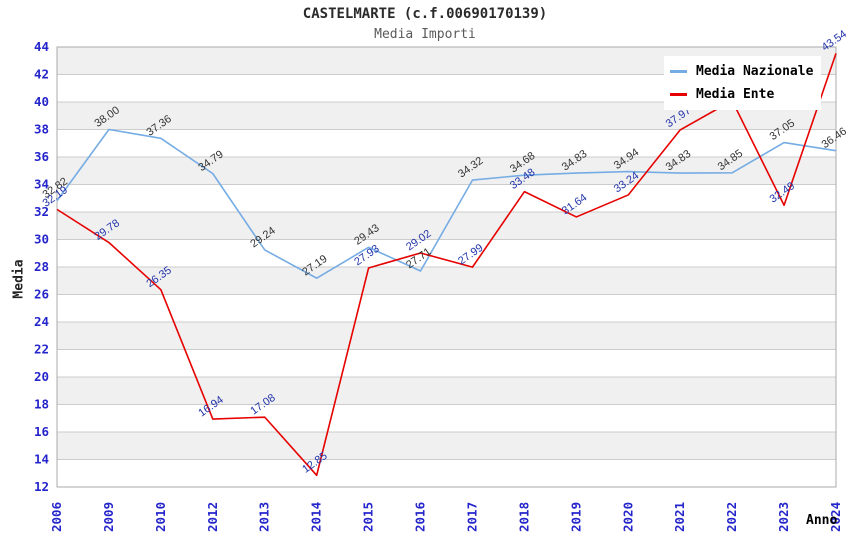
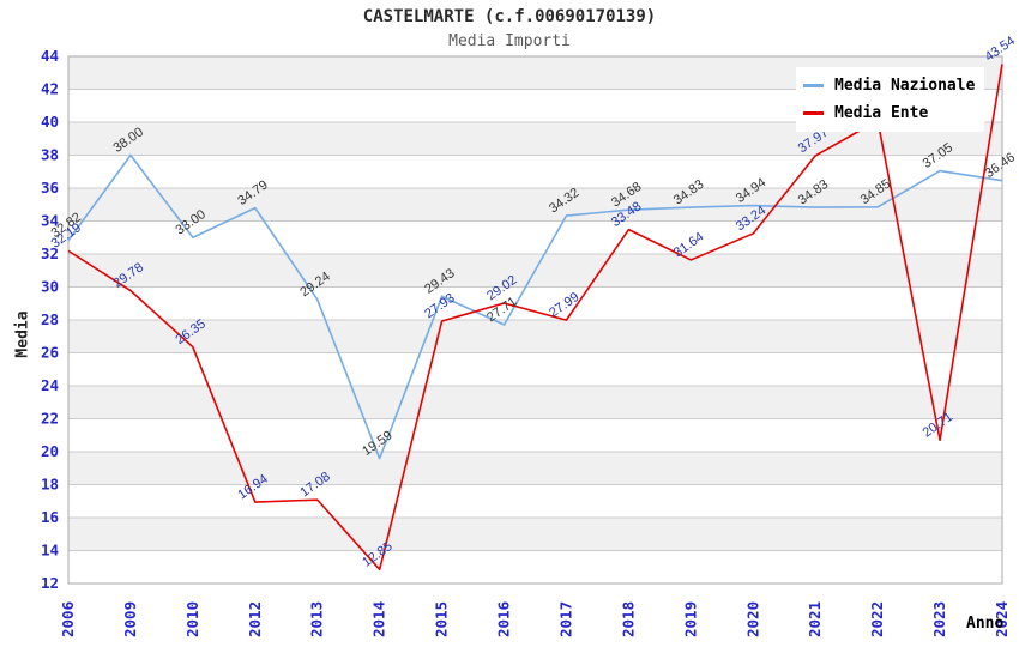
Media Nazionale/2010: 37.36 -> 33.00
Media Nazionale/2014: 27.19 -> 19.59
Media Ente/2023: 32.49 -> 20.71
